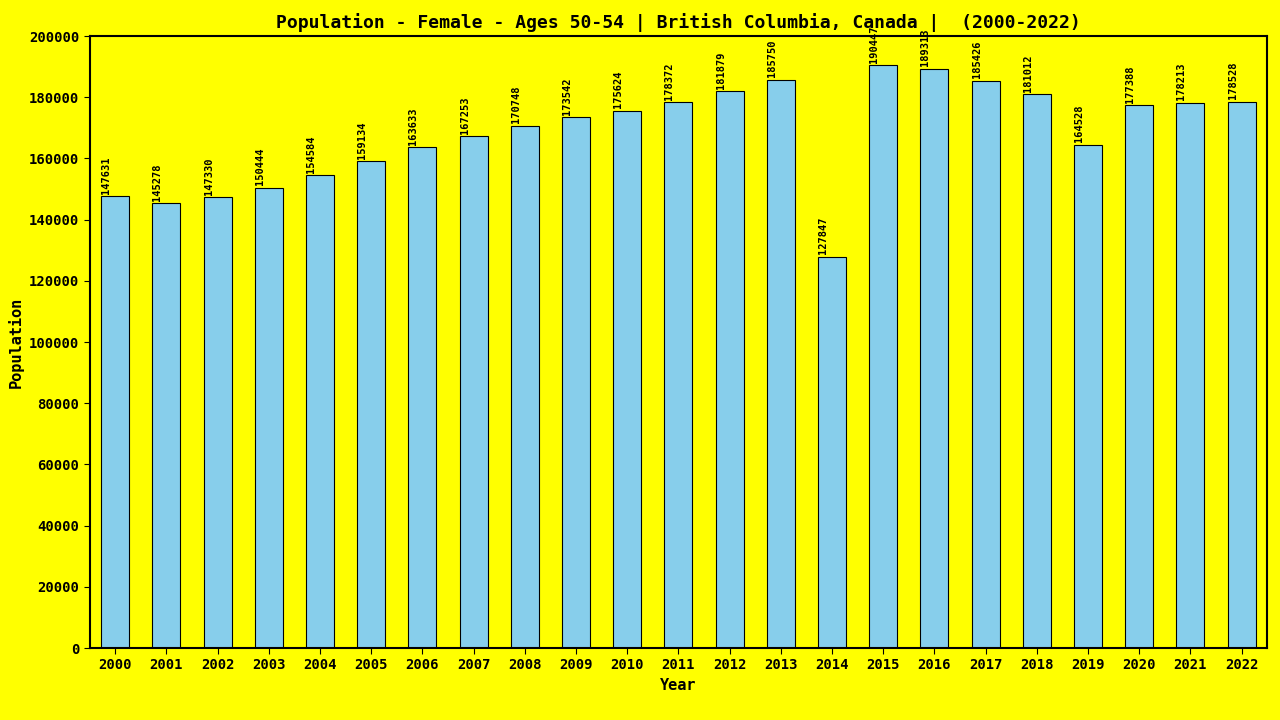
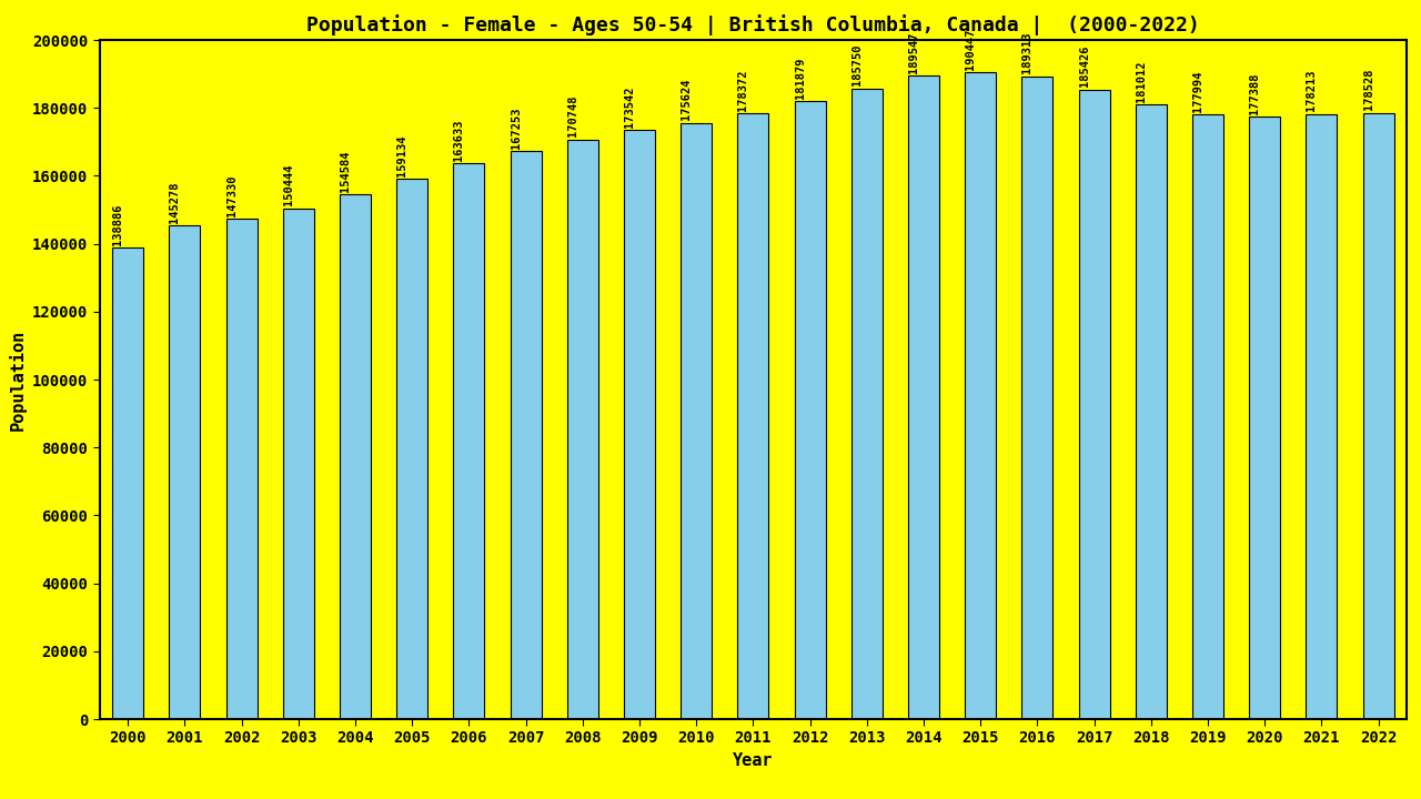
2000: 147631 -> 138886
2014: 127847 -> 189547
2019: 164528 -> 177994
